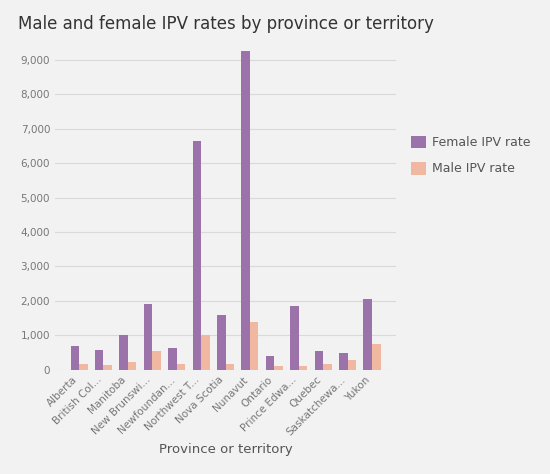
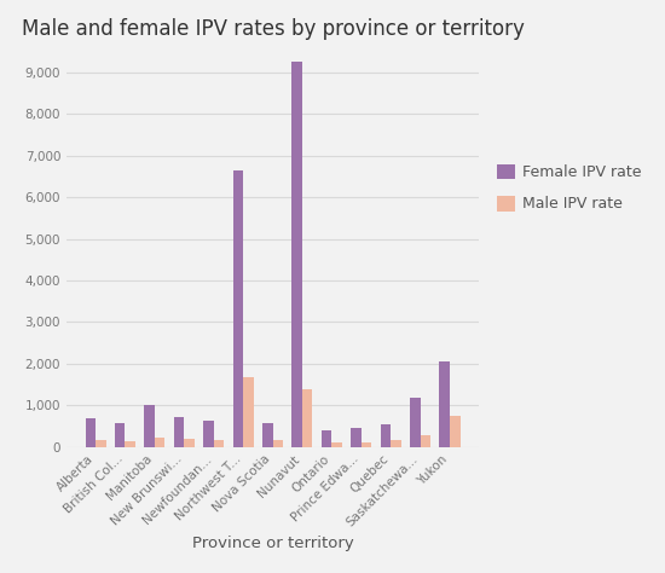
Female IPV rate/New Brunswi...: 1,900 -> 730
Male IPV rate/New Brunswi...: 550 -> 200
Male IPV rate/Northwest T...: 1,000 -> 1,680
Female IPV rate/Nova Scotia: 1,600 -> 580
Female IPV rate/Prince Edwa...: 1,850 -> 450
Female IPV rate/Saskatchewa...: 500 -> 1,170
